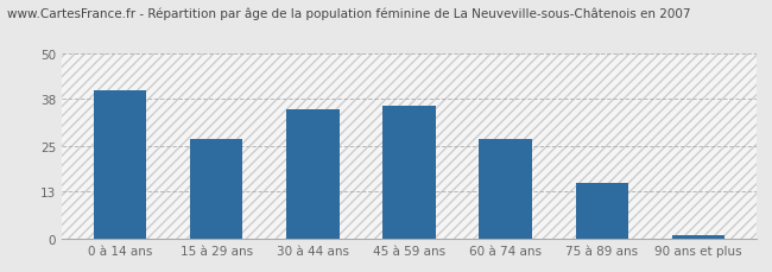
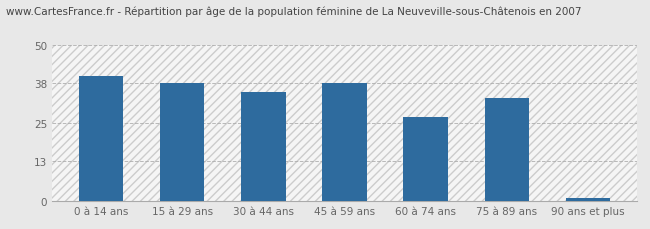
15 à 29 ans: 27 -> 38
45 à 59 ans: 36 -> 38
75 à 89 ans: 15 -> 33
